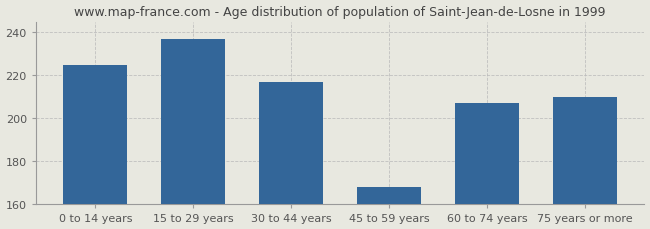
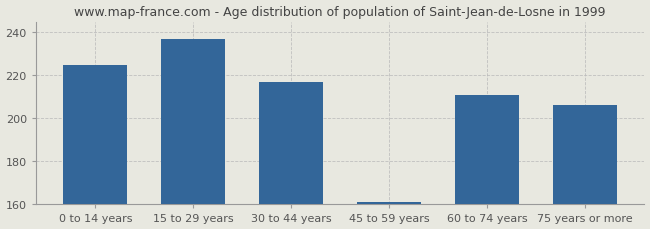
45 to 59 years: 168 -> 161
60 to 74 years: 207 -> 211
75 years or more: 210 -> 206
